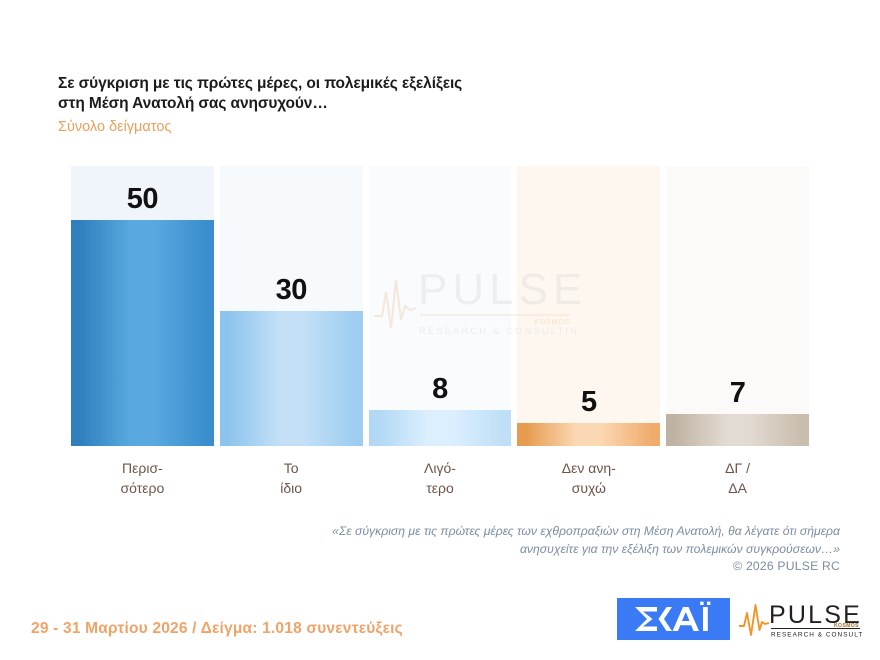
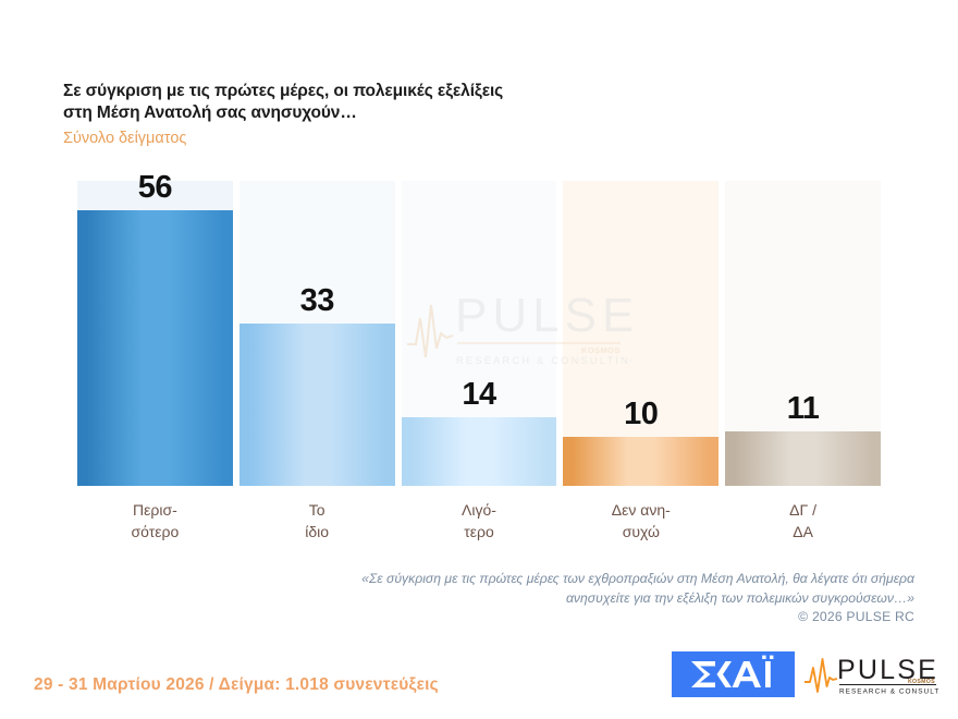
Περισ- σότερο: 50 -> 56
Το ίδιο: 30 -> 33
Λιγό- τερο: 8 -> 14
Δεν ανη- συχώ: 5 -> 10
ΔΓ / ΔΑ: 7 -> 11
